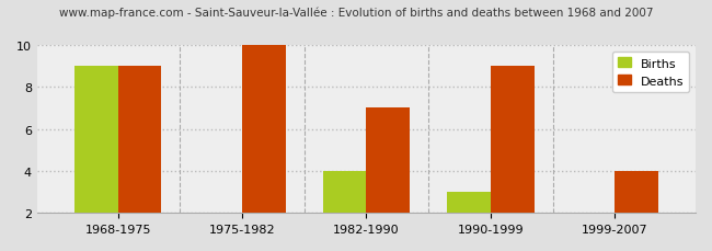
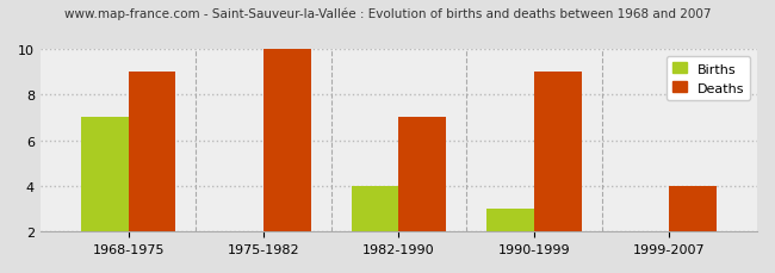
Births/1968-1975: 9 -> 7
